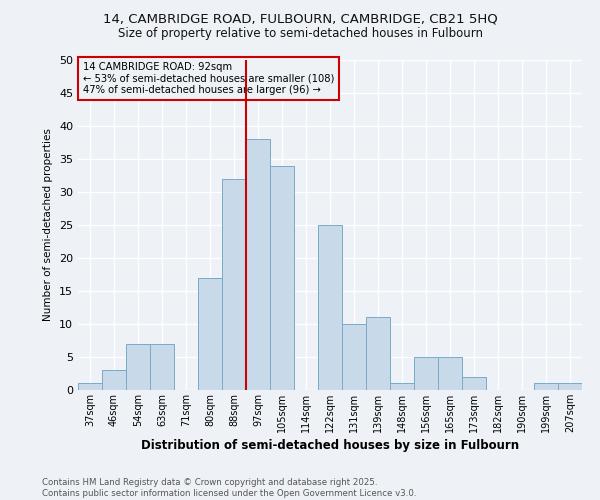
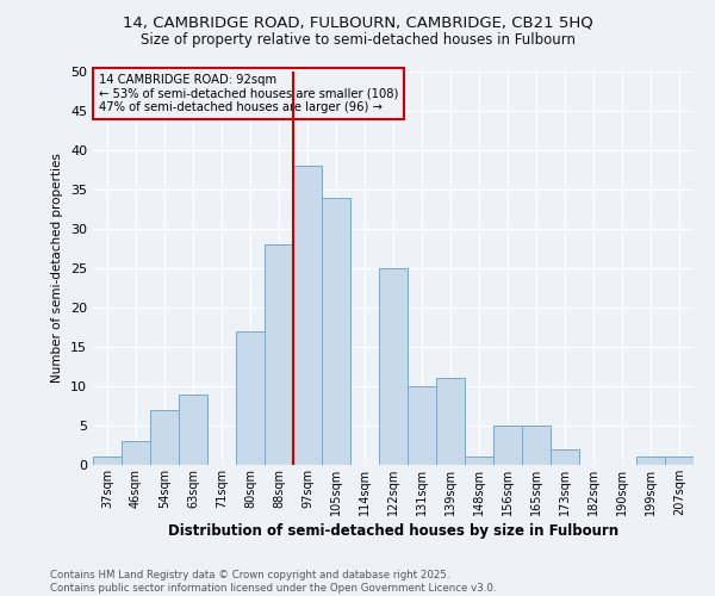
63sqm: 7 -> 9
88sqm: 32 -> 28
